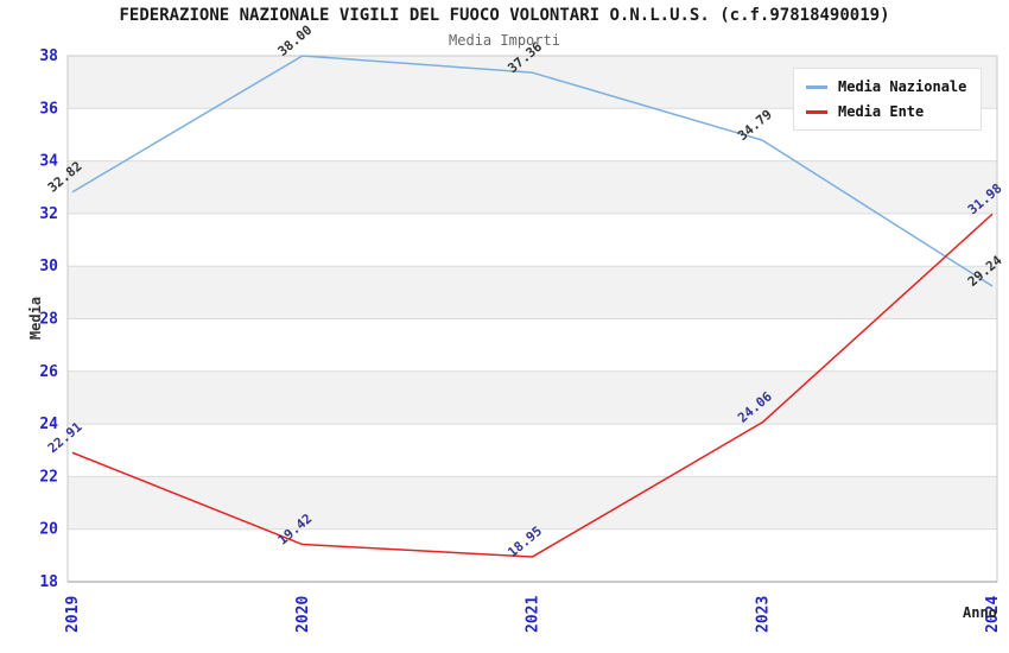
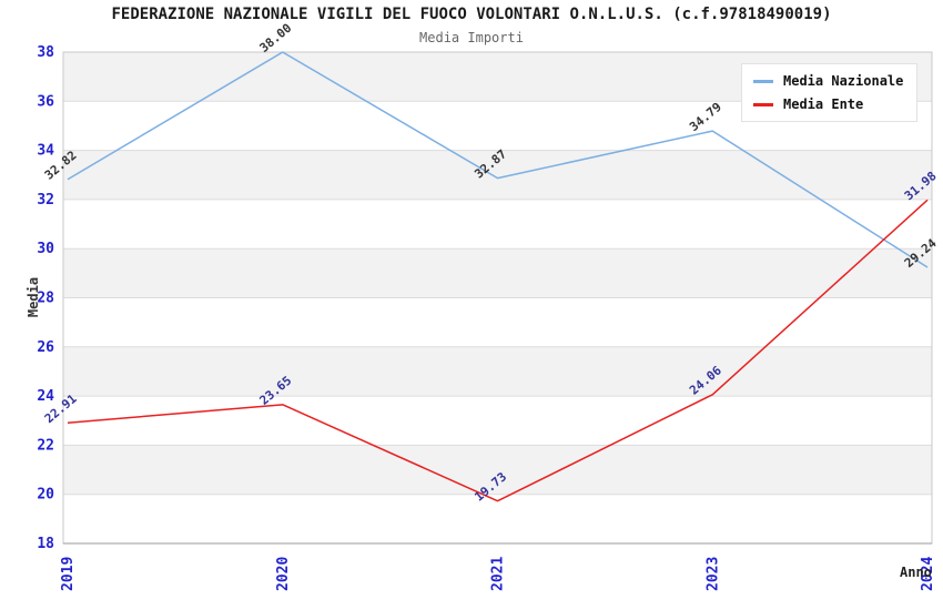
Media Ente/2020: 19.42 -> 23.65
Media Nazionale/2021: 37.36 -> 32.87
Media Ente/2021: 18.95 -> 19.73
